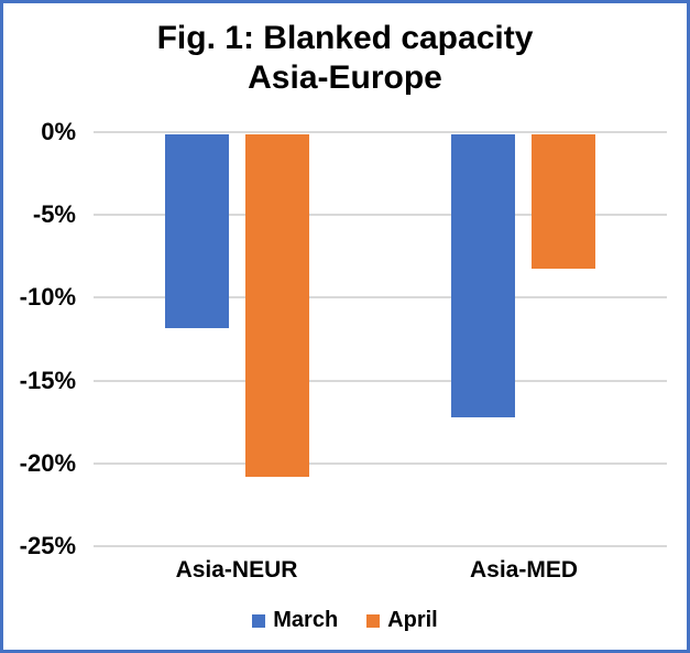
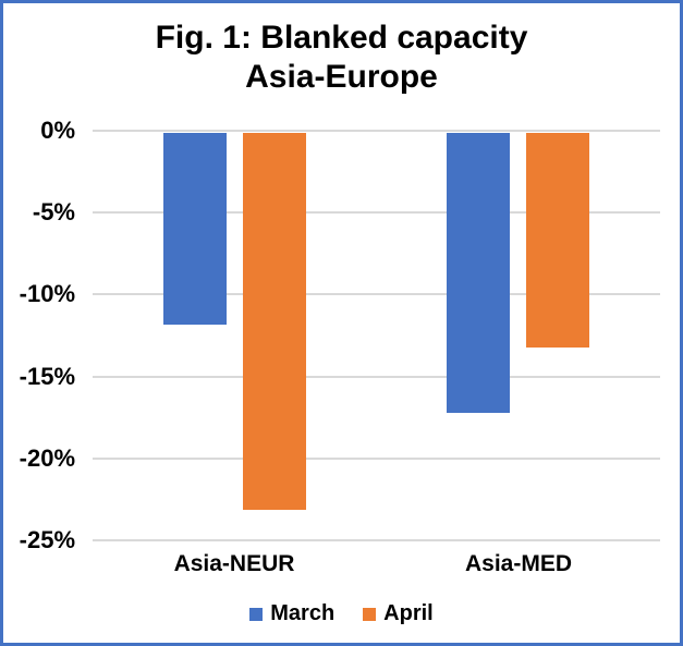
April/Asia-NEUR: -20.7% -> -23.0%
April/Asia-MED: -8.1% -> -13.1%
